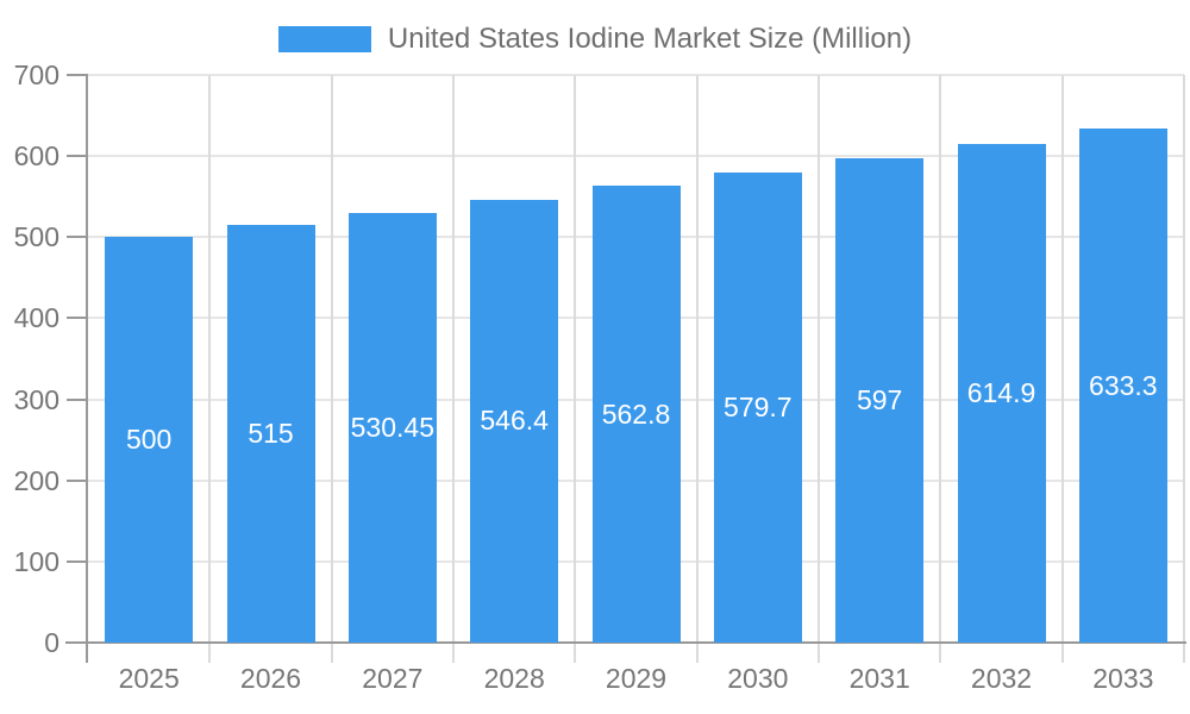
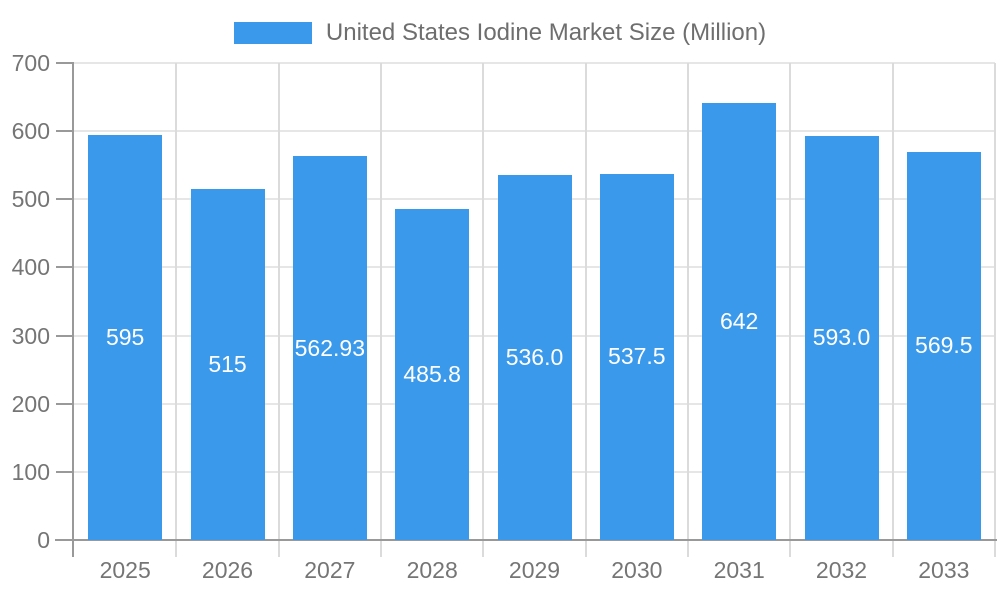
2025: 500 -> 595
2027: 530.45 -> 562.93
2028: 546.4 -> 485.8
2029: 562.8 -> 536.0
2030: 579.7 -> 537.5
2031: 597 -> 642
2032: 614.9 -> 593.0
2033: 633.3 -> 569.5
